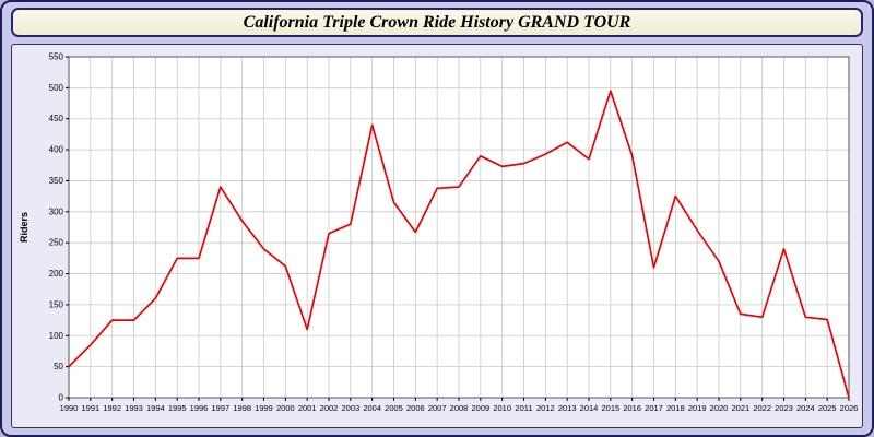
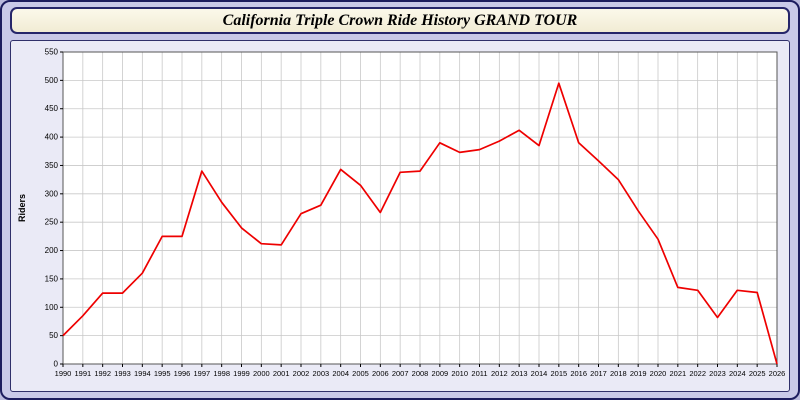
2001: 110 -> 210
2004: 440 -> 340
2017: 210 -> 360
2023: 240 -> 80
